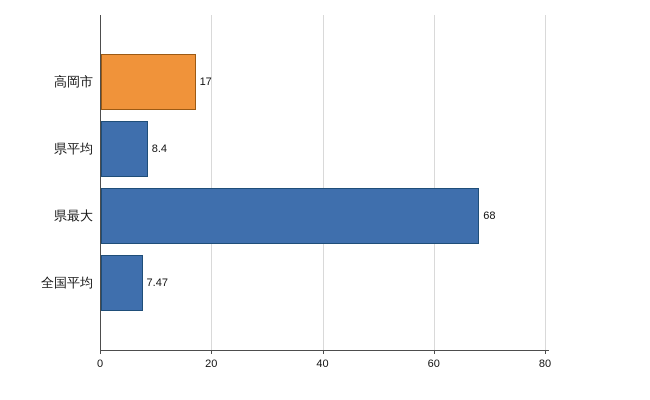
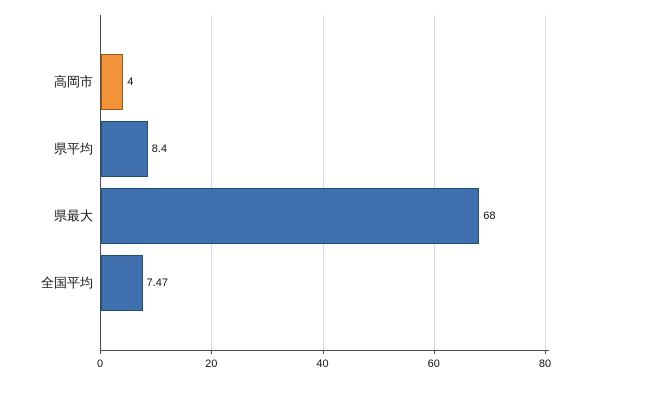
高岡市: 17 -> 4
